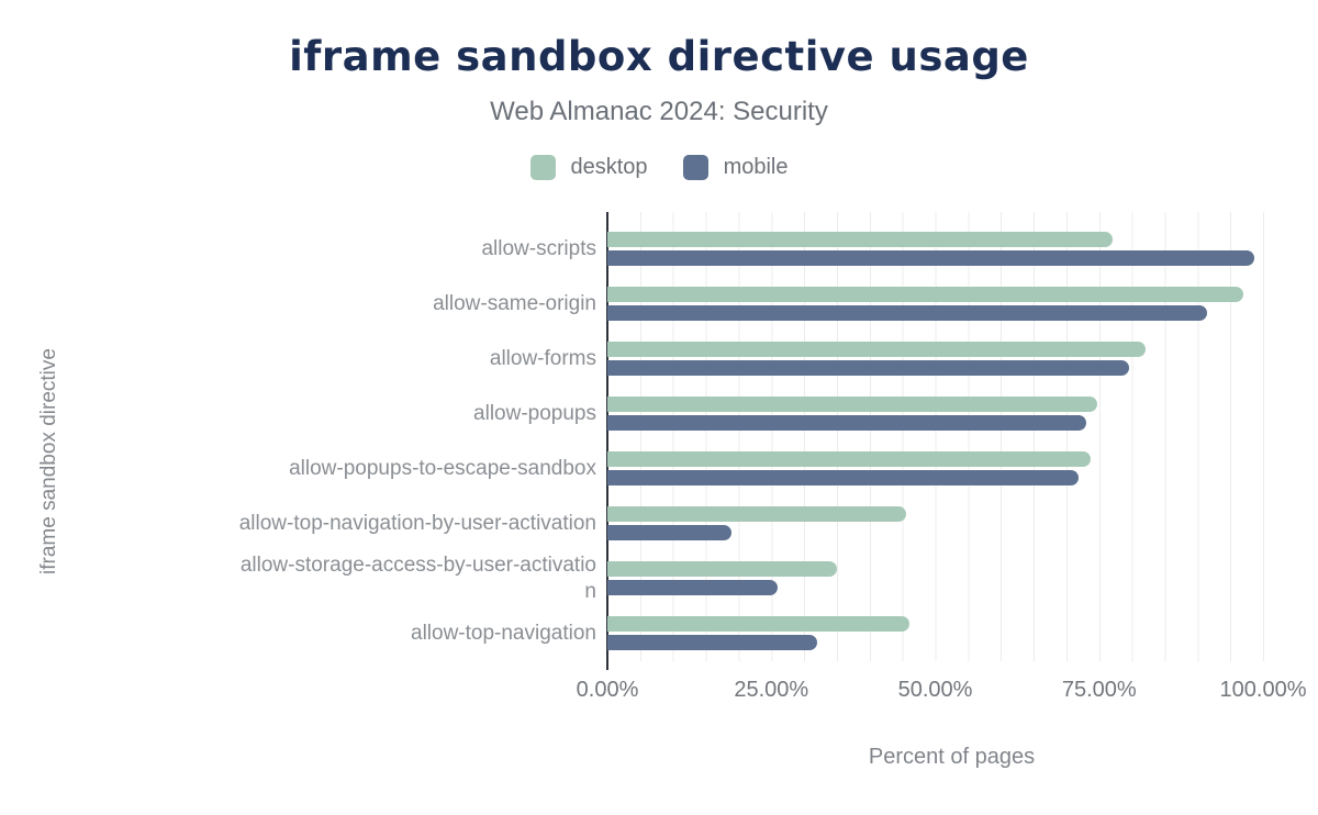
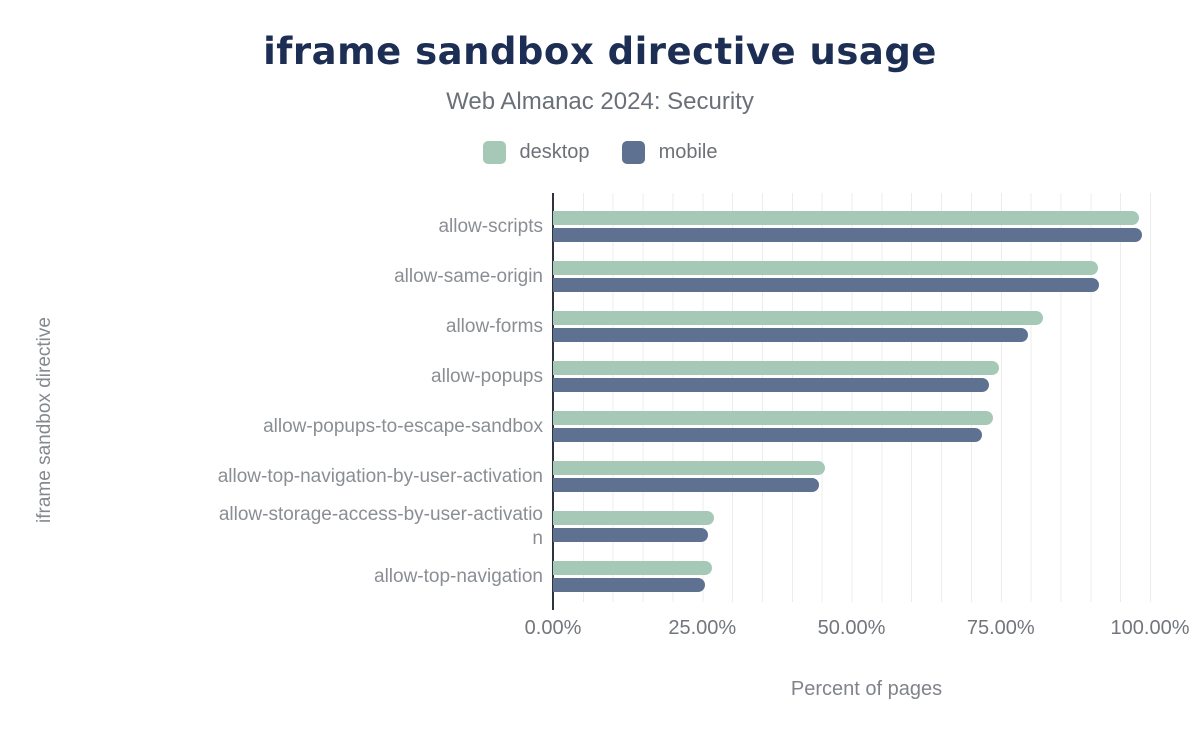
desktop/allow-scripts: 77% -> 98%
desktop/allow-same-origin: 97% -> 91%
mobile/allow-top-navigation-by-user-activation: 19% -> 44%
desktop/allow-storage-access-by-user-activation: 35% -> 27%
desktop/allow-top-navigation: 46% -> 27%
mobile/allow-top-navigation: 32% -> 26%
